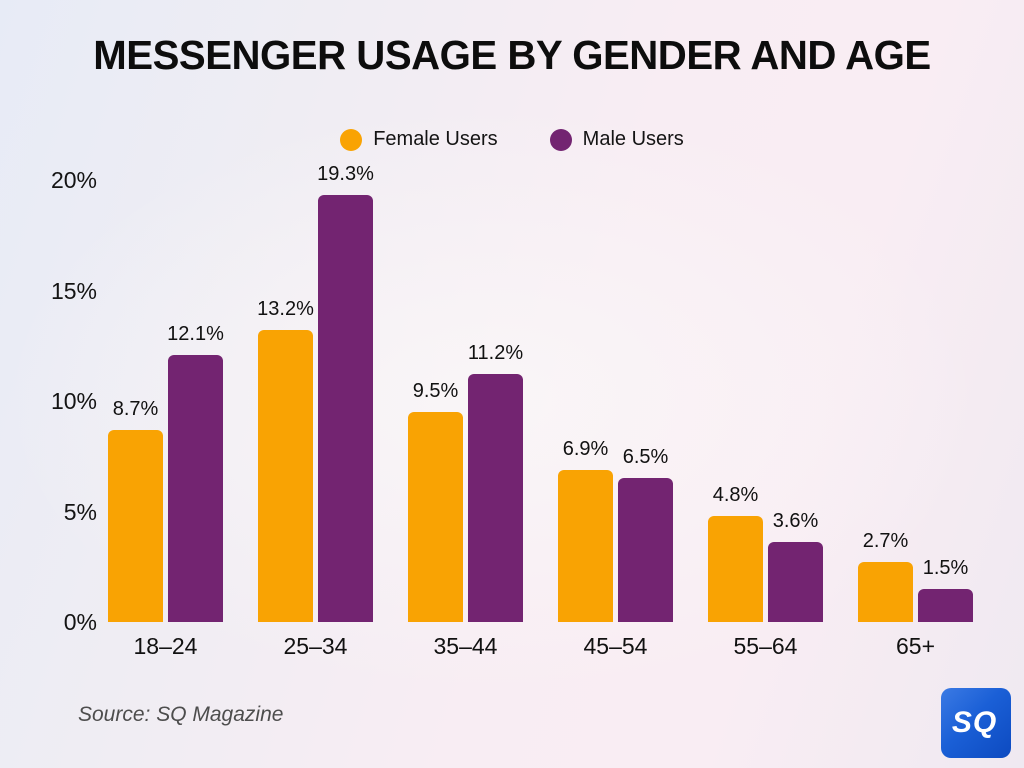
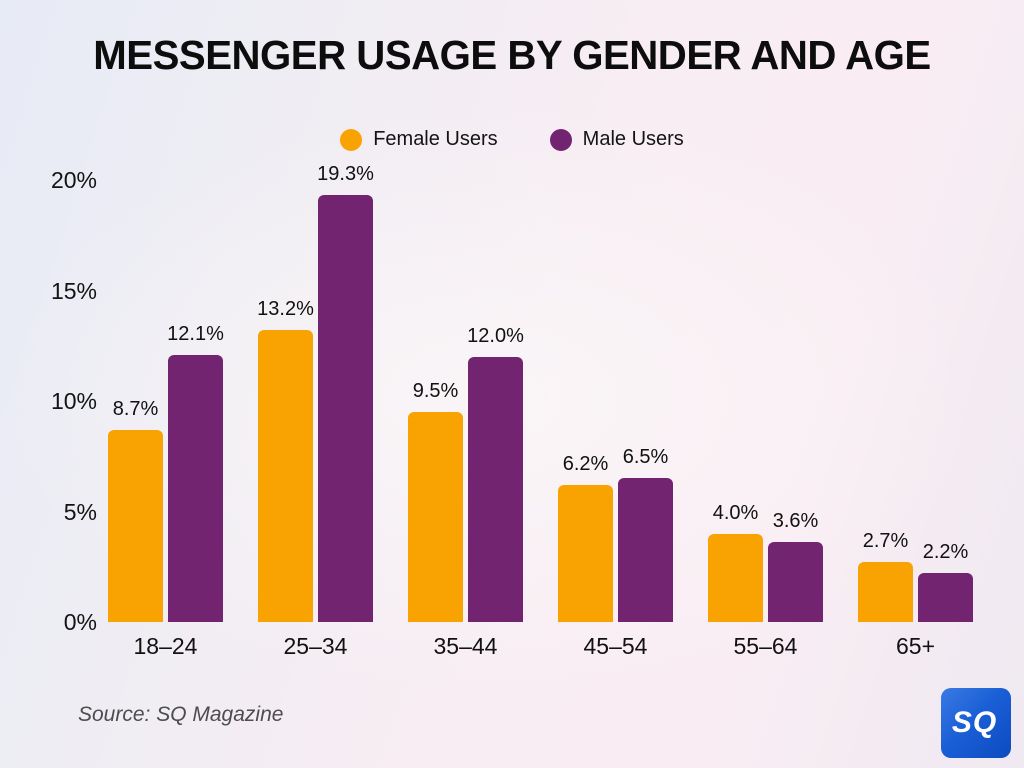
Male Users/35–44: 11.2% -> 12.0%
Female Users/45–54: 6.9% -> 6.2%
Female Users/55–64: 4.8% -> 4.0%
Male Users/65+: 1.5% -> 2.2%
